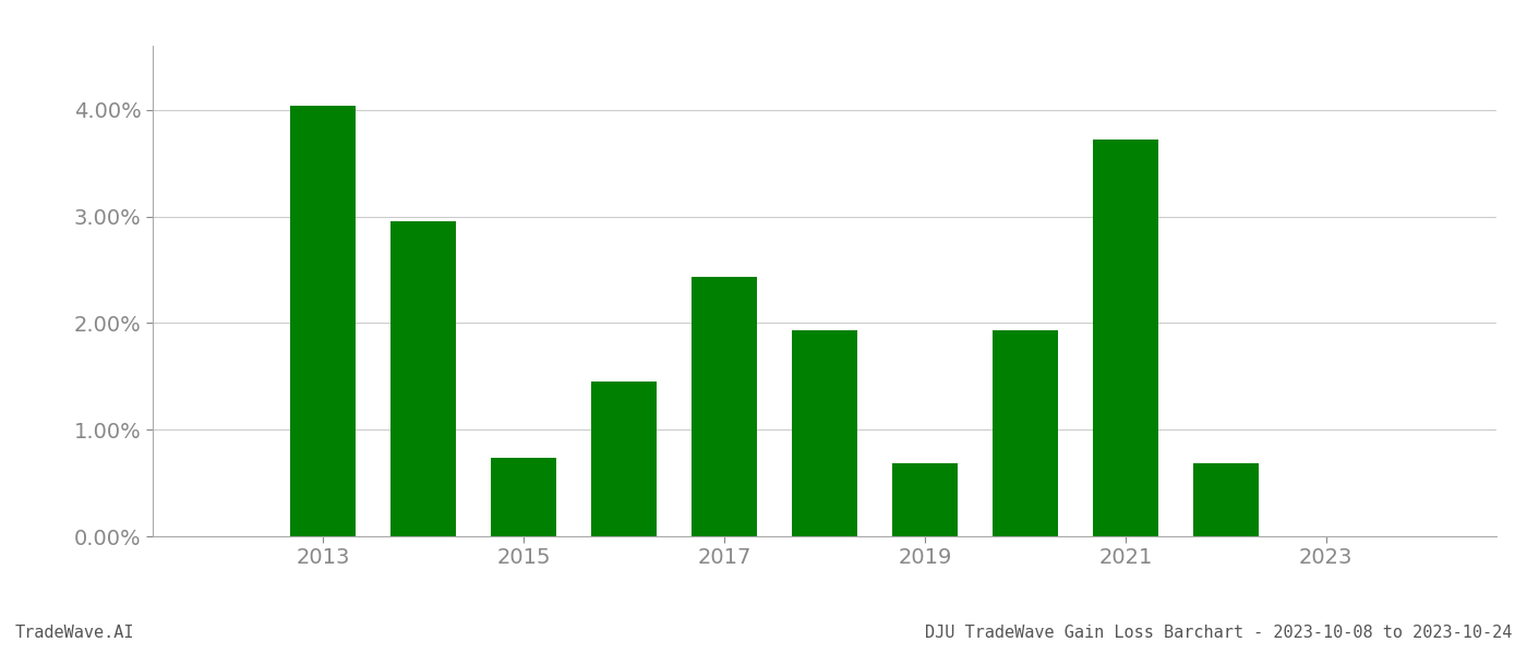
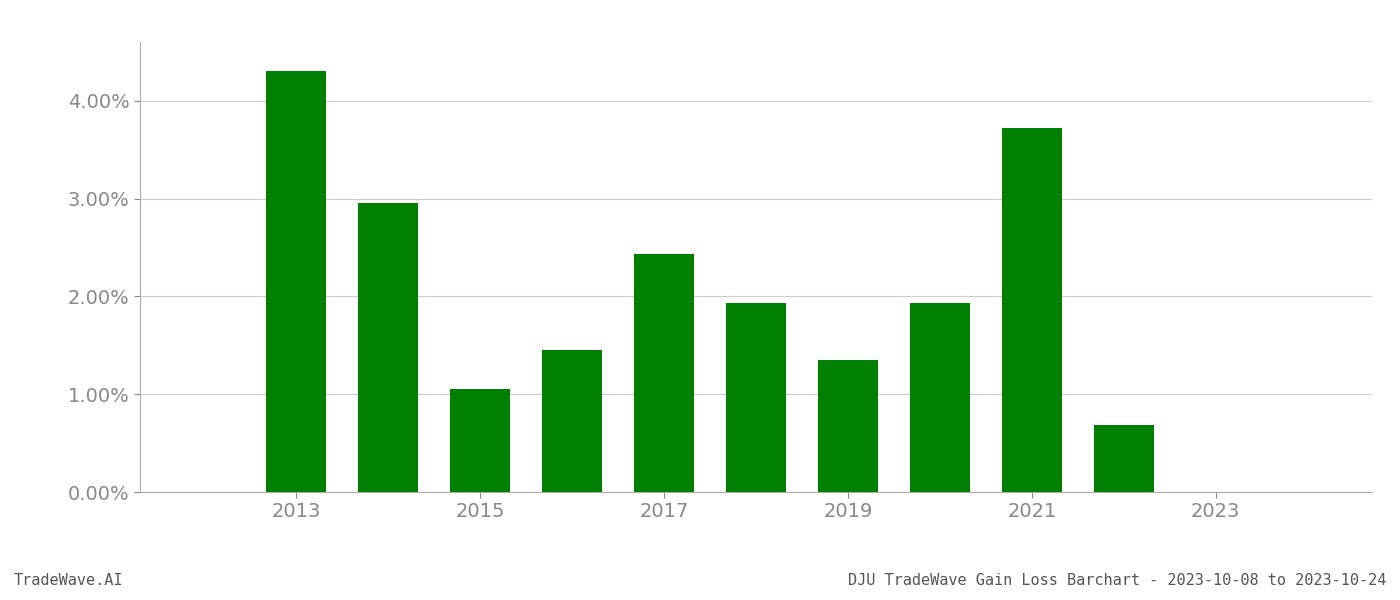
2013: 4.04% -> 4.30%
2015: 0.74% -> 1.05%
2019: 0.68% -> 1.35%
